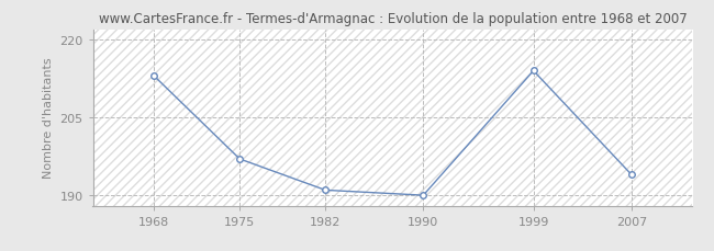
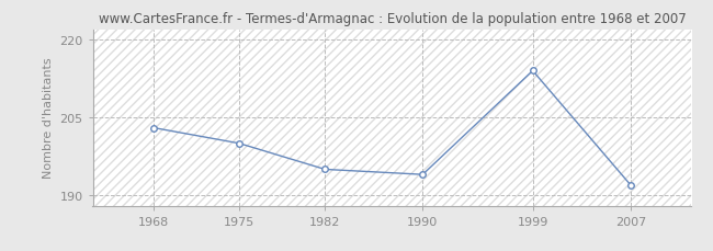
1968: 213 -> 203
1975: 197 -> 200
1982: 191 -> 195
1990: 190 -> 194
2007: 194 -> 192
